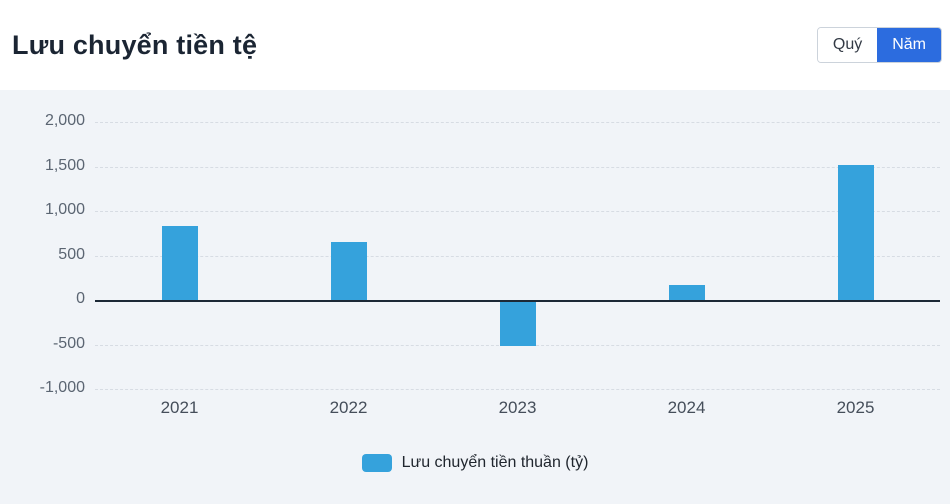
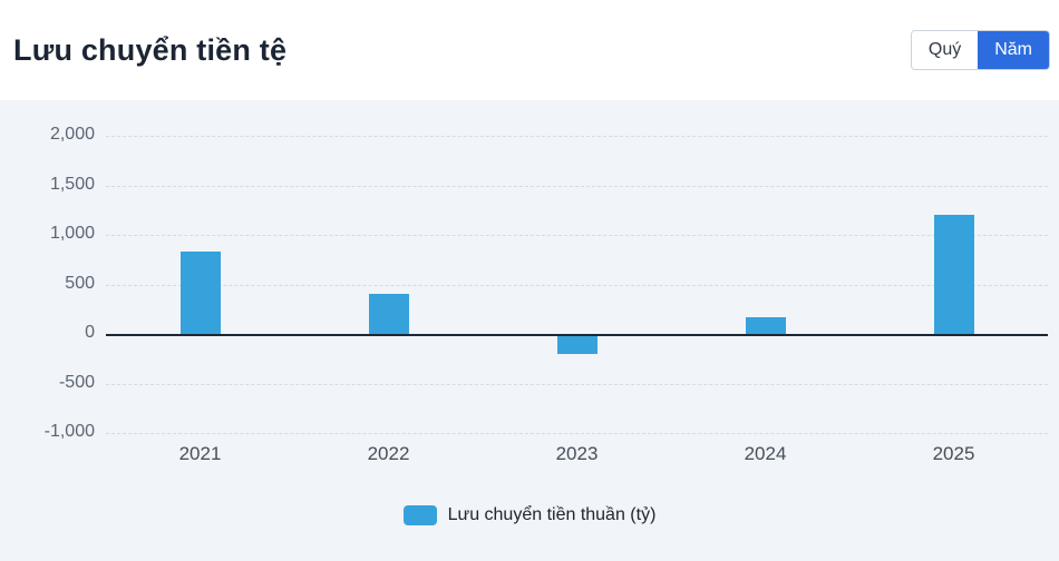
2022: 600 -> 400
2023: -500 -> -200
2025: 1500 -> 1200
